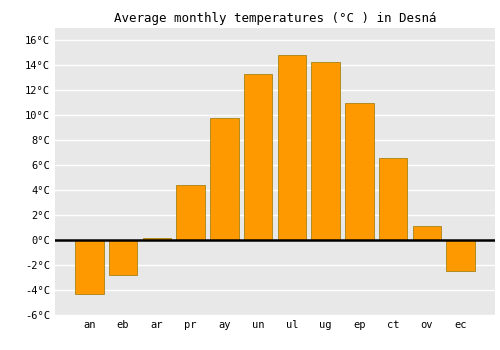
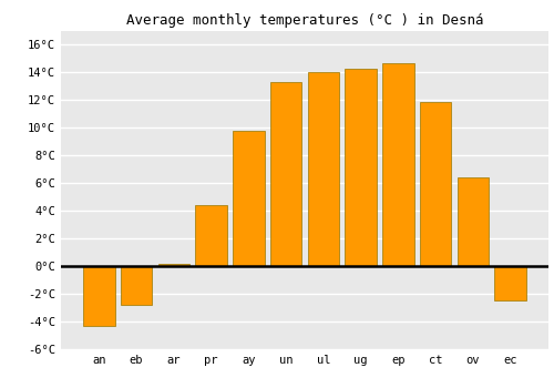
ul: 14.8°C -> 14.0°C
ep: 11.0°C -> 14.7°C
ct: 6.6°C -> 11.9°C
ov: 1.1°C -> 6.4°C
